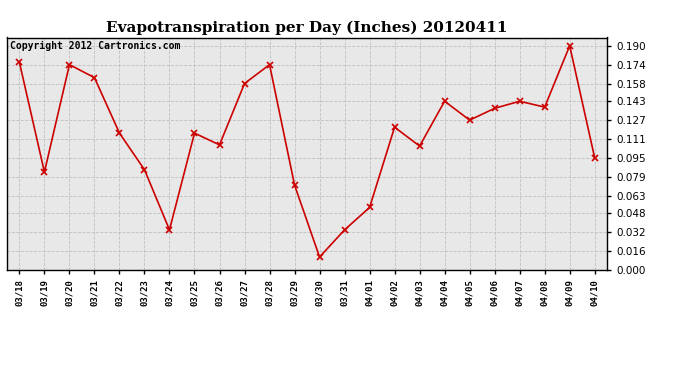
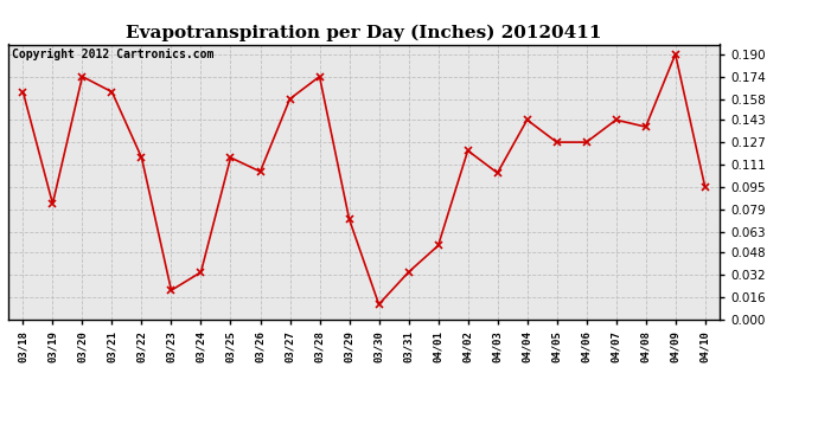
03/18: 0.176 -> 0.163
03/23: 0.085 -> 0.021
04/06: 0.137 -> 0.127
